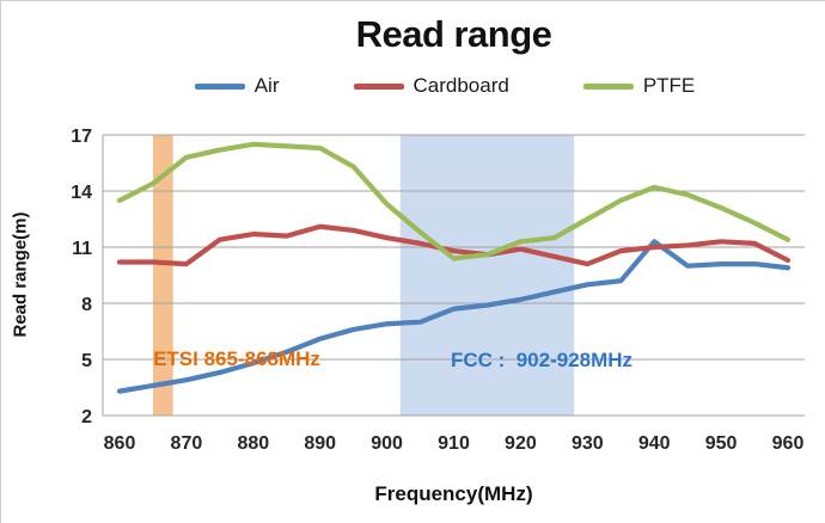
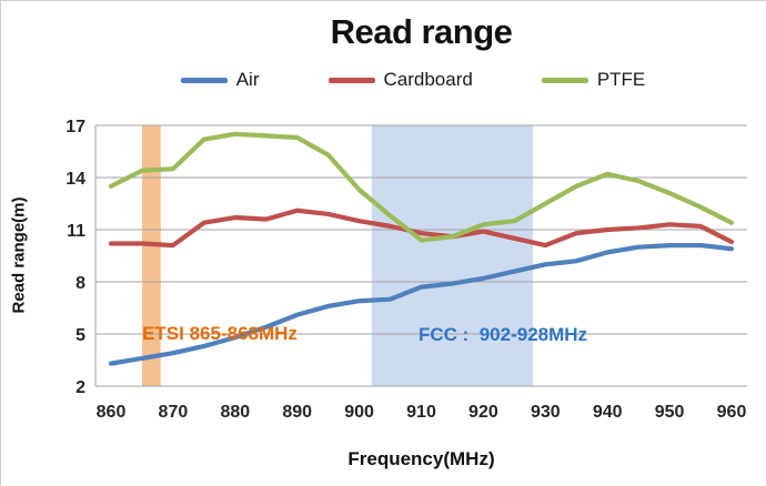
PTFE/870: 15.8 -> 14.5
Air/940: 11.3 -> 9.7
